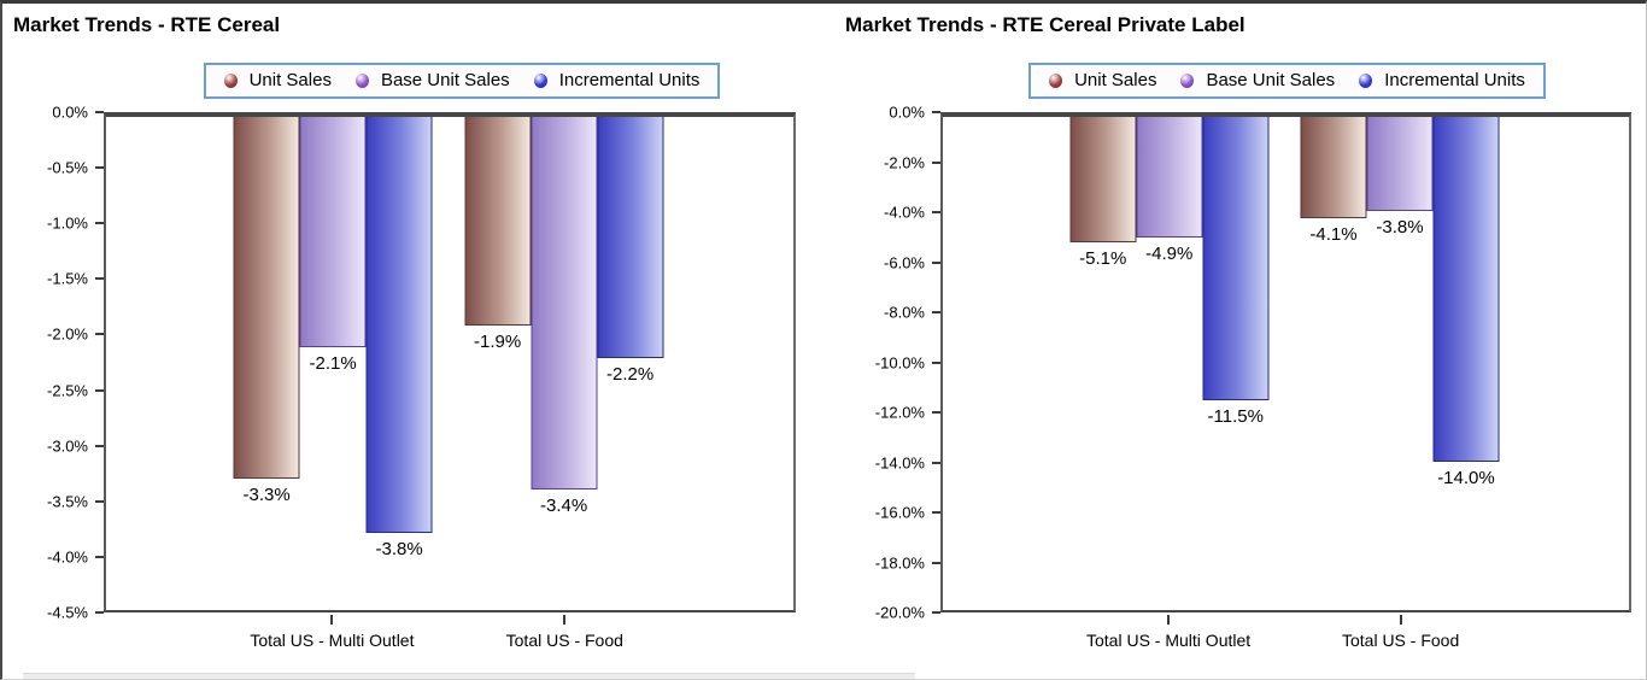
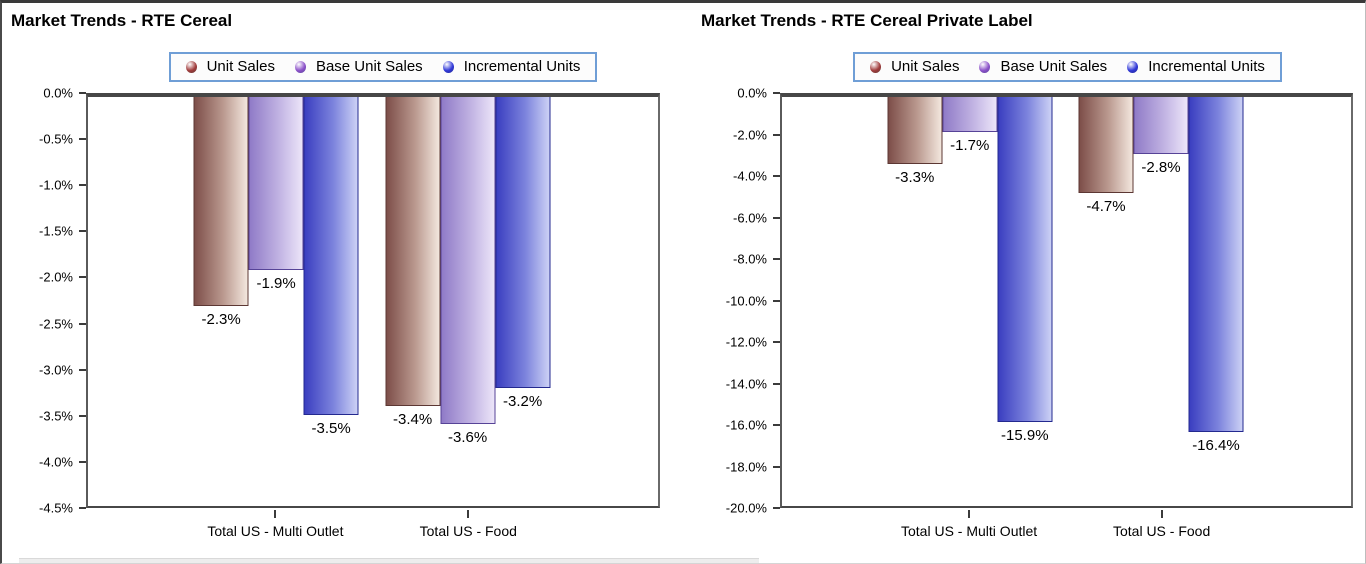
Market Trends - RTE Cereal/Unit Sales/Total US - Multi Outlet: -3.3% -> -2.3%
Market Trends - RTE Cereal/Base Unit Sales/Total US - Multi Outlet: -2.1% -> -1.9%
Market Trends - RTE Cereal/Incremental Units/Total US - Multi Outlet: -3.8% -> -3.5%
Market Trends - RTE Cereal/Unit Sales/Total US - Food: -1.9% -> -3.4%
Market Trends - RTE Cereal/Base Unit Sales/Total US - Food: -3.4% -> -3.6%
Market Trends - RTE Cereal/Incremental Units/Total US - Food: -2.2% -> -3.2%
Market Trends - RTE Cereal Private Label/Unit Sales/Total US - Multi Outlet: -5.1% -> -3.3%
Market Trends - RTE Cereal Private Label/Base Unit Sales/Total US - Multi Outlet: -4.9% -> -1.7%
Market Trends - RTE Cereal Private Label/Incremental Units/Total US - Multi Outlet: -11.5% -> -15.9%
Market Trends - RTE Cereal Private Label/Unit Sales/Total US - Food: -4.1% -> -4.7%
Market Trends - RTE Cereal Private Label/Base Unit Sales/Total US - Food: -3.8% -> -2.8%
Market Trends - RTE Cereal Private Label/Incremental Units/Total US - Food: -14.0% -> -16.4%
